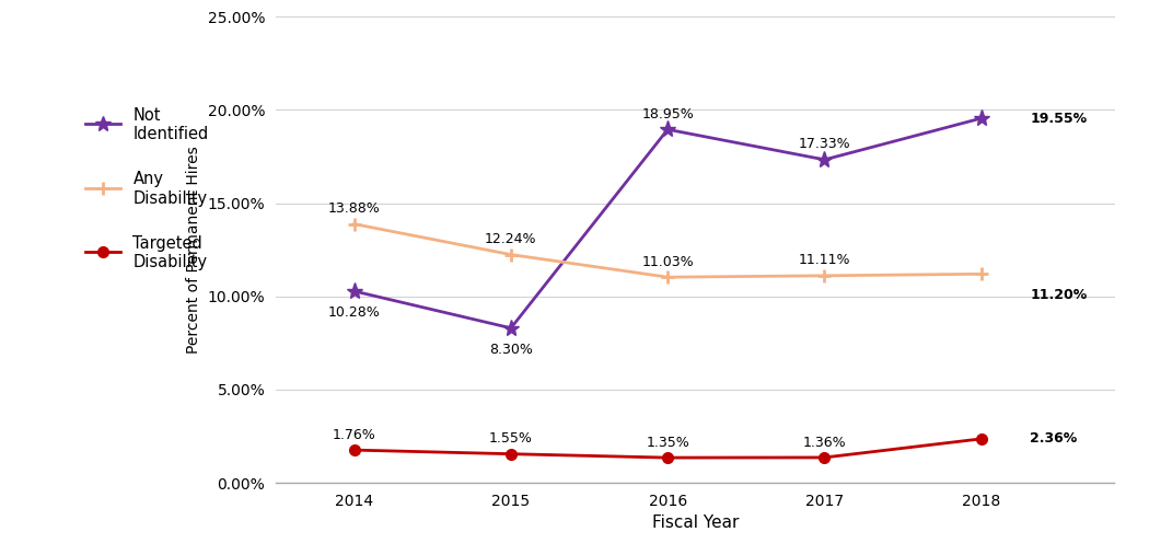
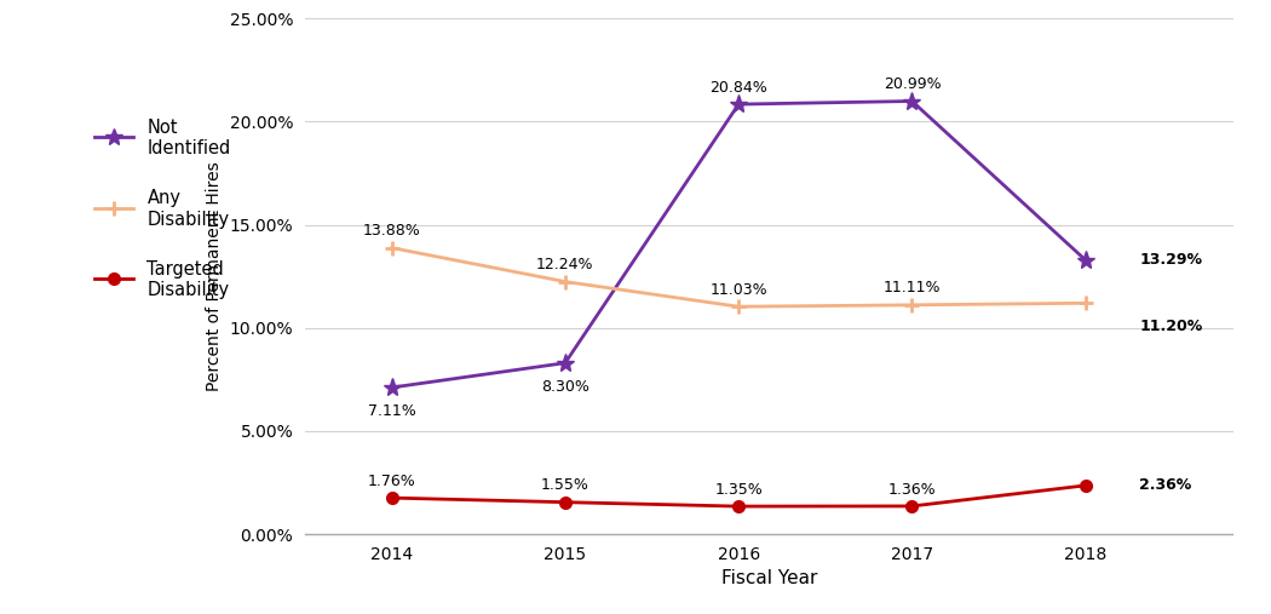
Not Identified/2014: 10.28% -> 7.11%
Not Identified/2016: 18.95% -> 20.84%
Not Identified/2017: 17.33% -> 20.99%
Not Identified/2018: 19.55% -> 13.29%
